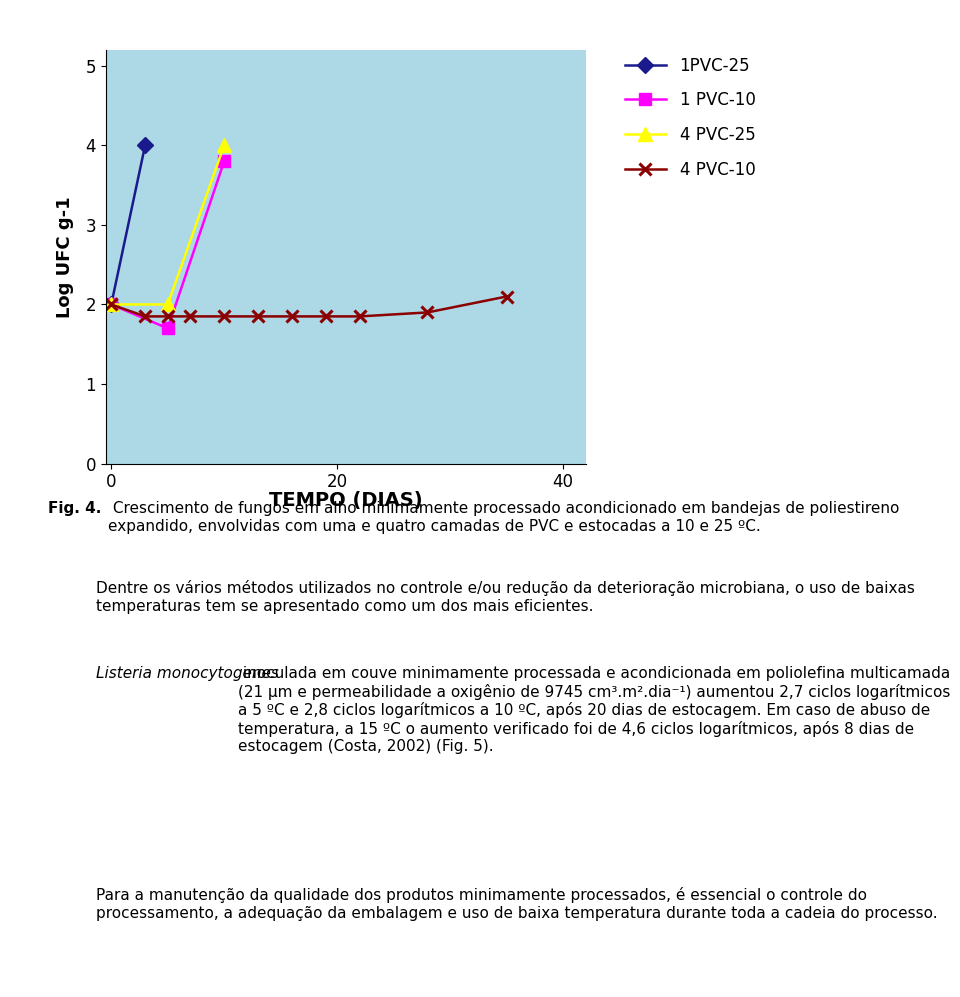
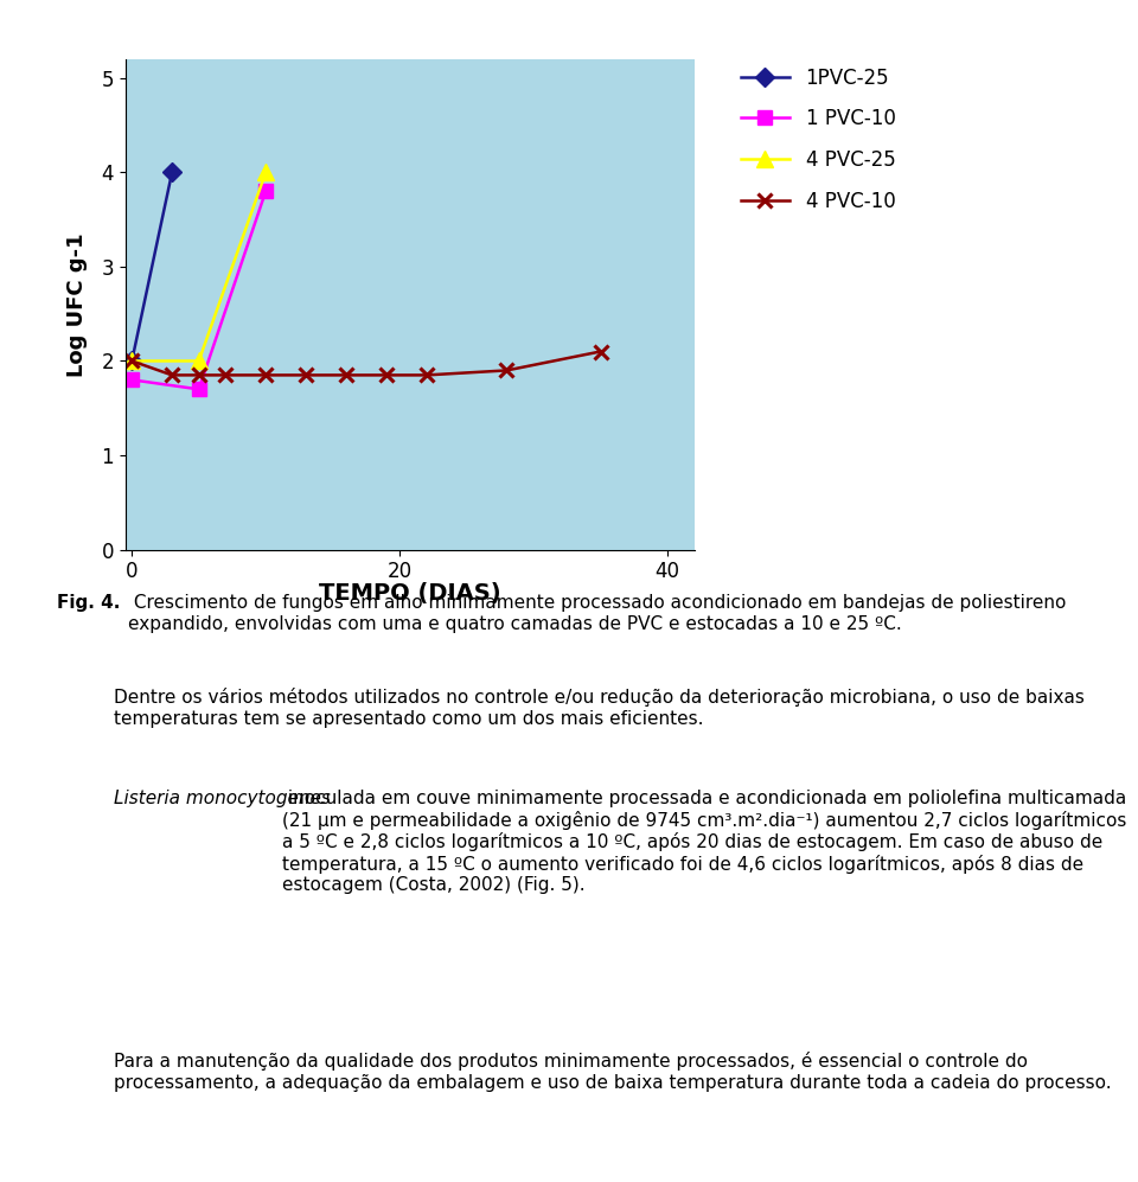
1 PVC-10/0: 2.0 -> 1.8
